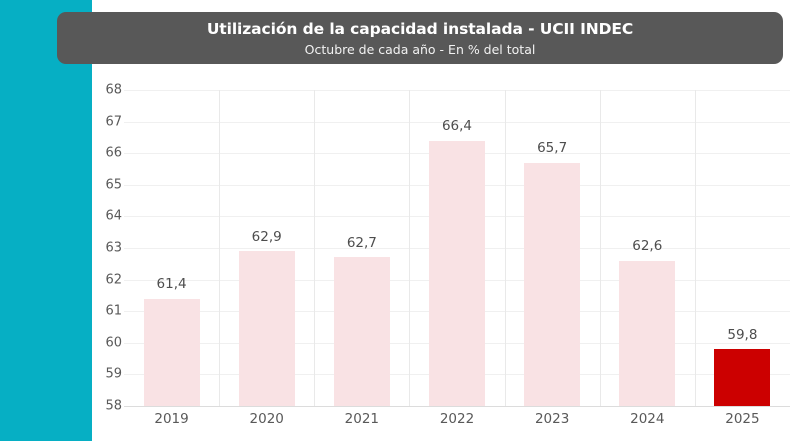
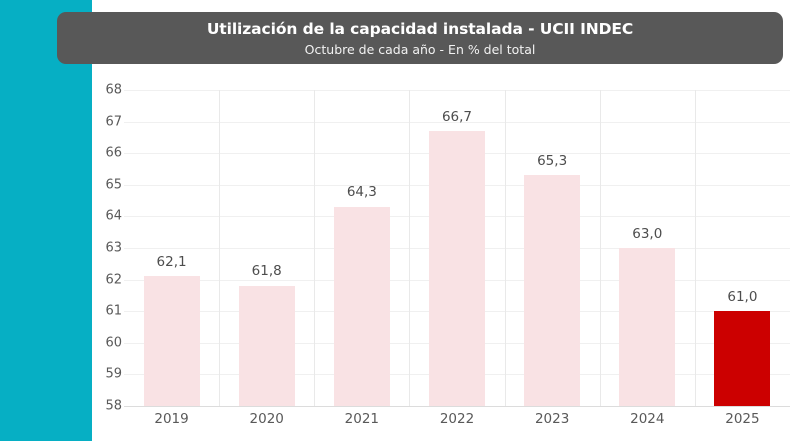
2019: 61,4 -> 62,1
2020: 62,9 -> 61,8
2021: 62,7 -> 64,3
2022: 66,4 -> 66,7
2023: 65,7 -> 65,3
2024: 62,6 -> 63,0
2025: 59,8 -> 61,0
